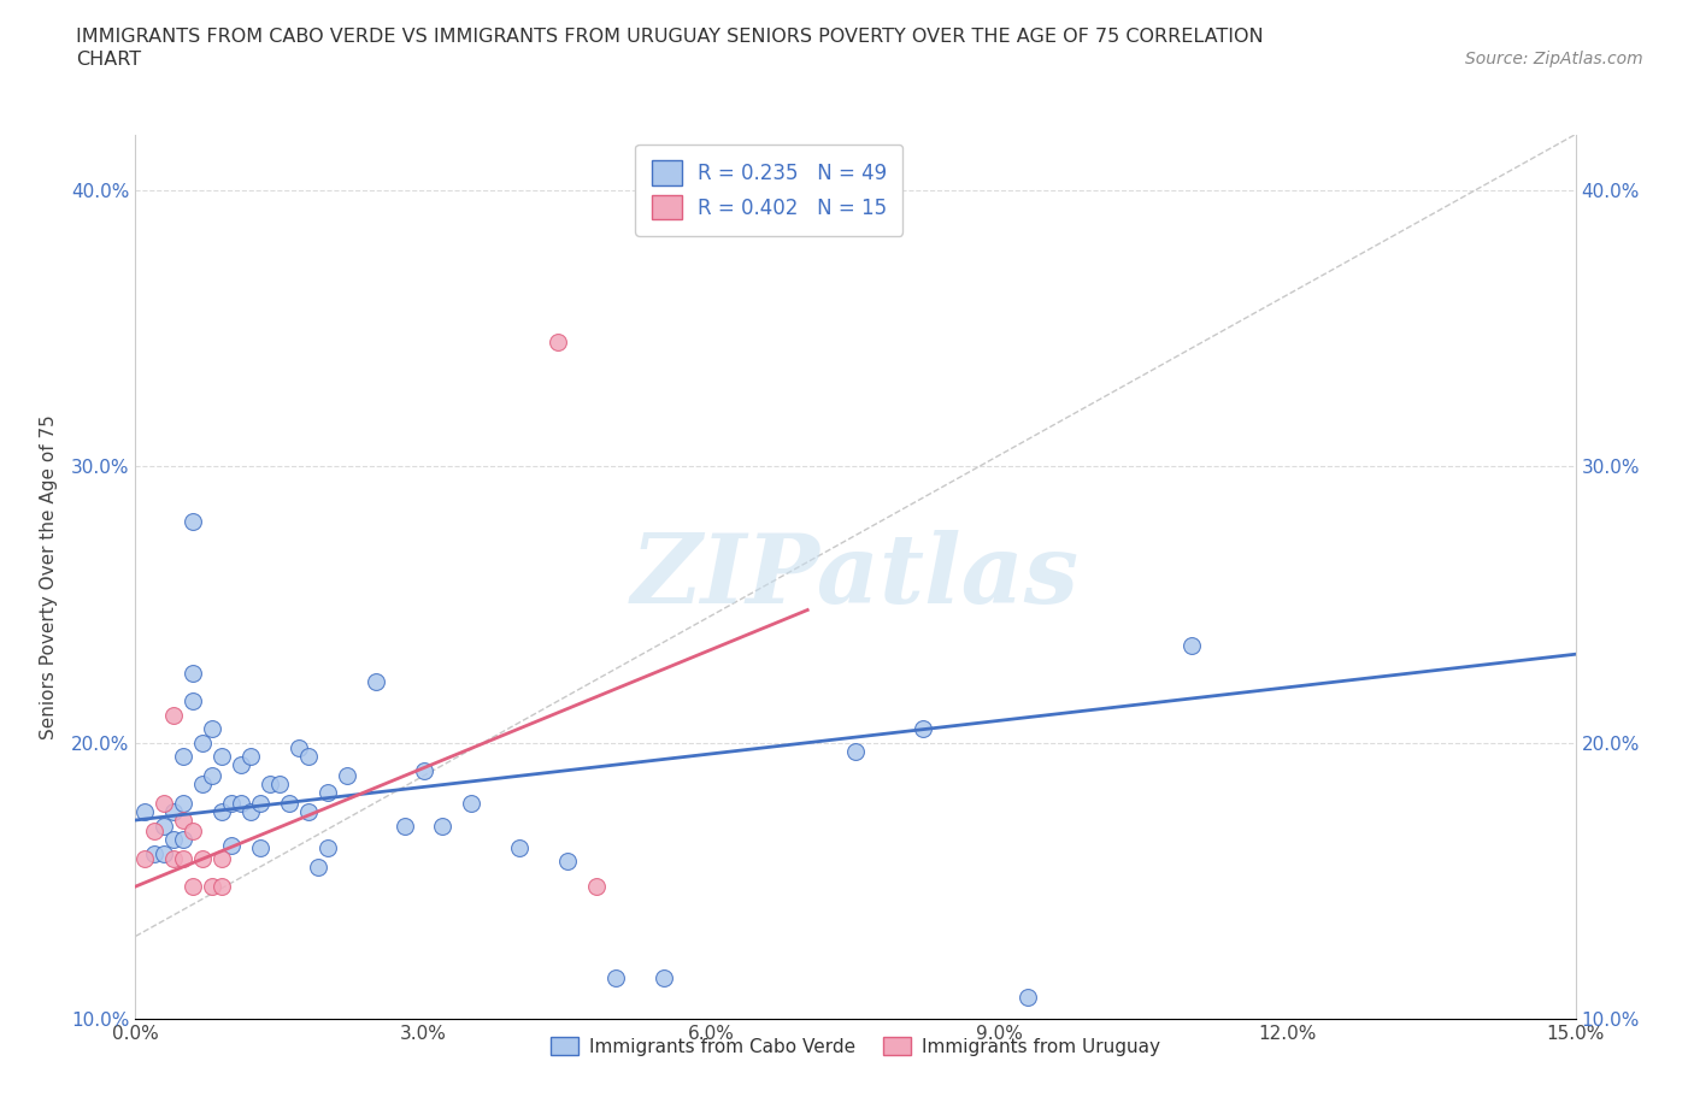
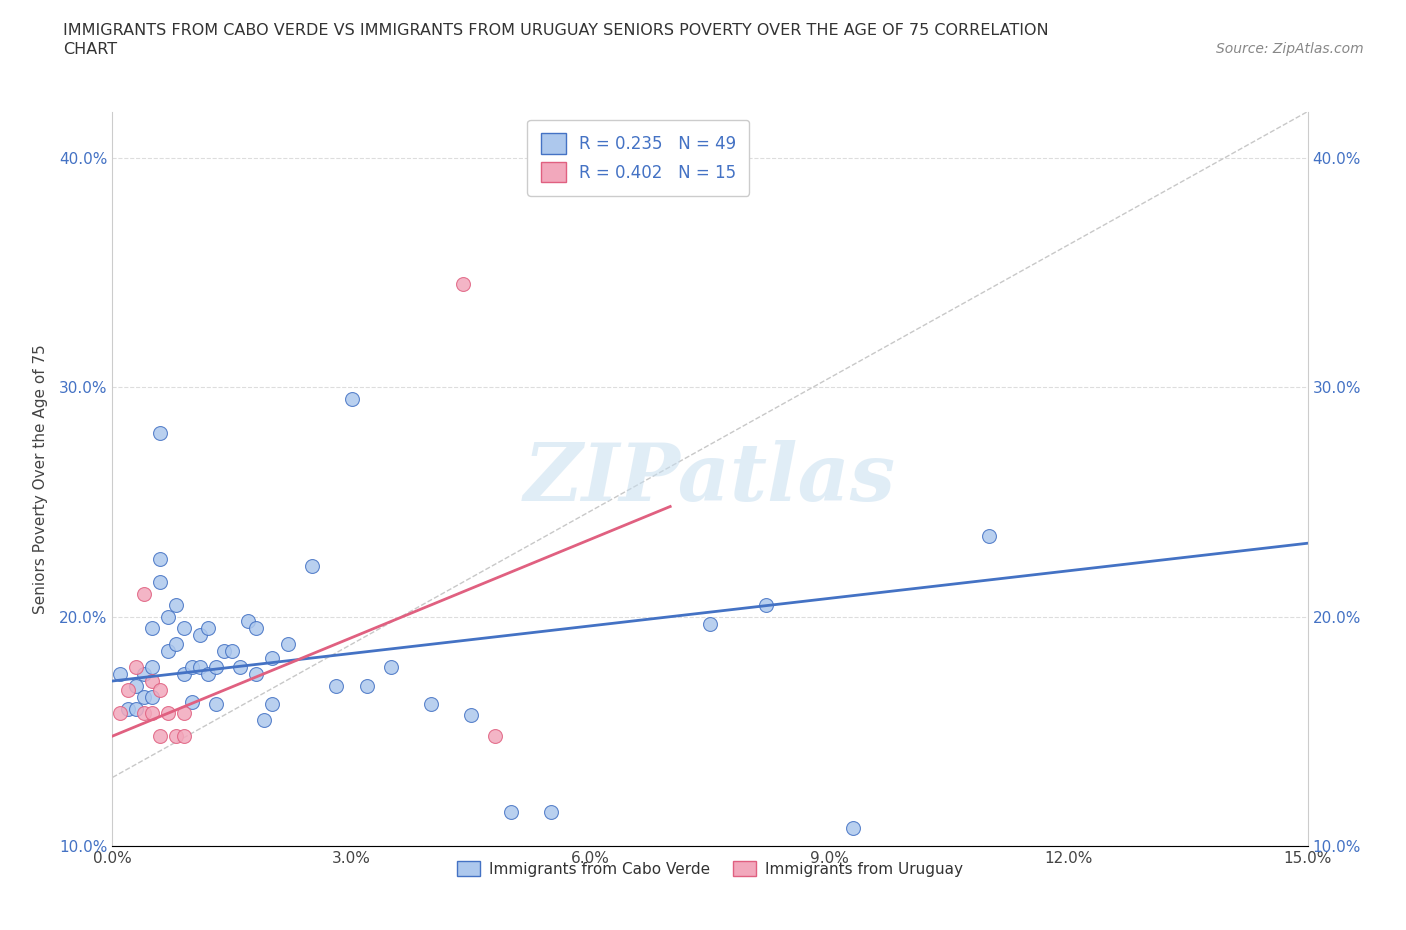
Immigrants from Cabo Verde/3.0%: 19.0% -> 29.5%
